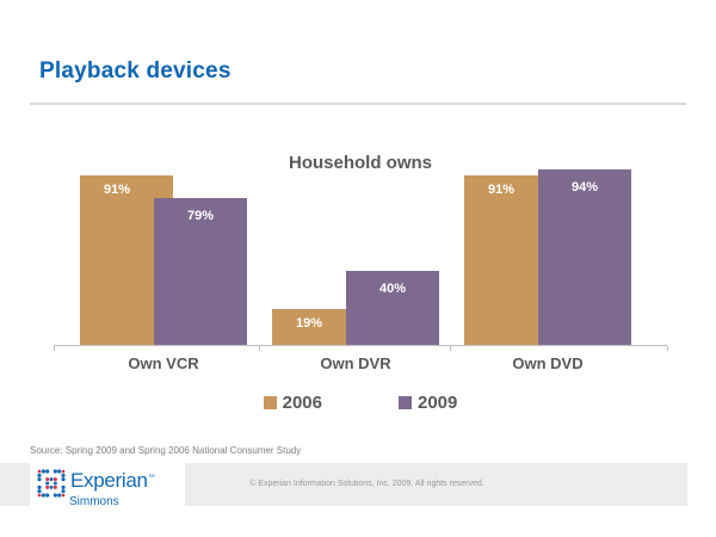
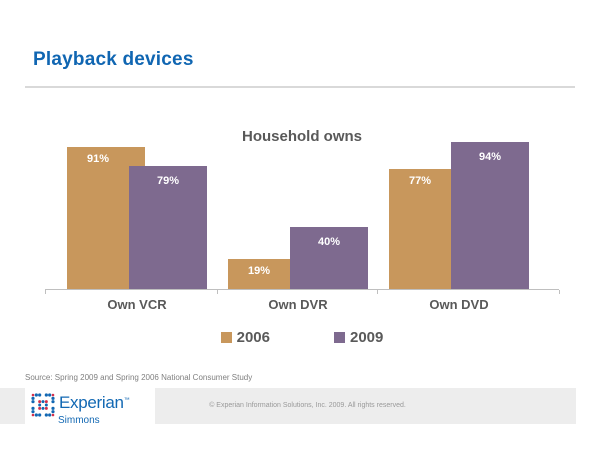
2006/Own DVD: 91% -> 77%
